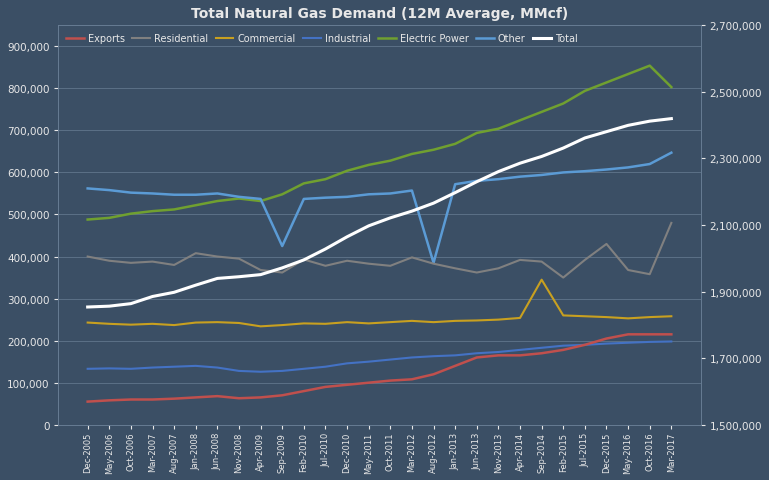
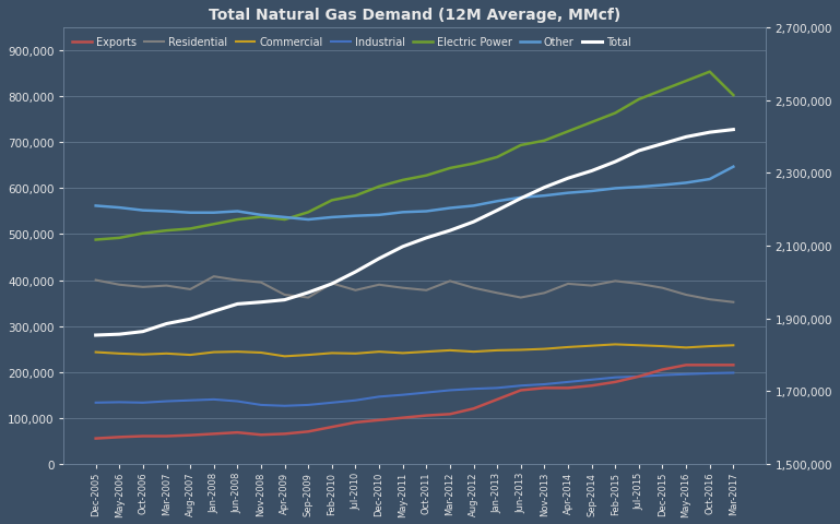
Other/Sep-2009: 425,000 -> 532,000
Other/Aug-2012: 385,000 -> 562,000
Commercial/Sep-2014: 345,000 -> 257,000
Residential/Feb-2015: 350,000 -> 398,000
Residential/Dec-2015: 430,000 -> 383,000
Residential/Mar-2017: 480,000 -> 352,000
